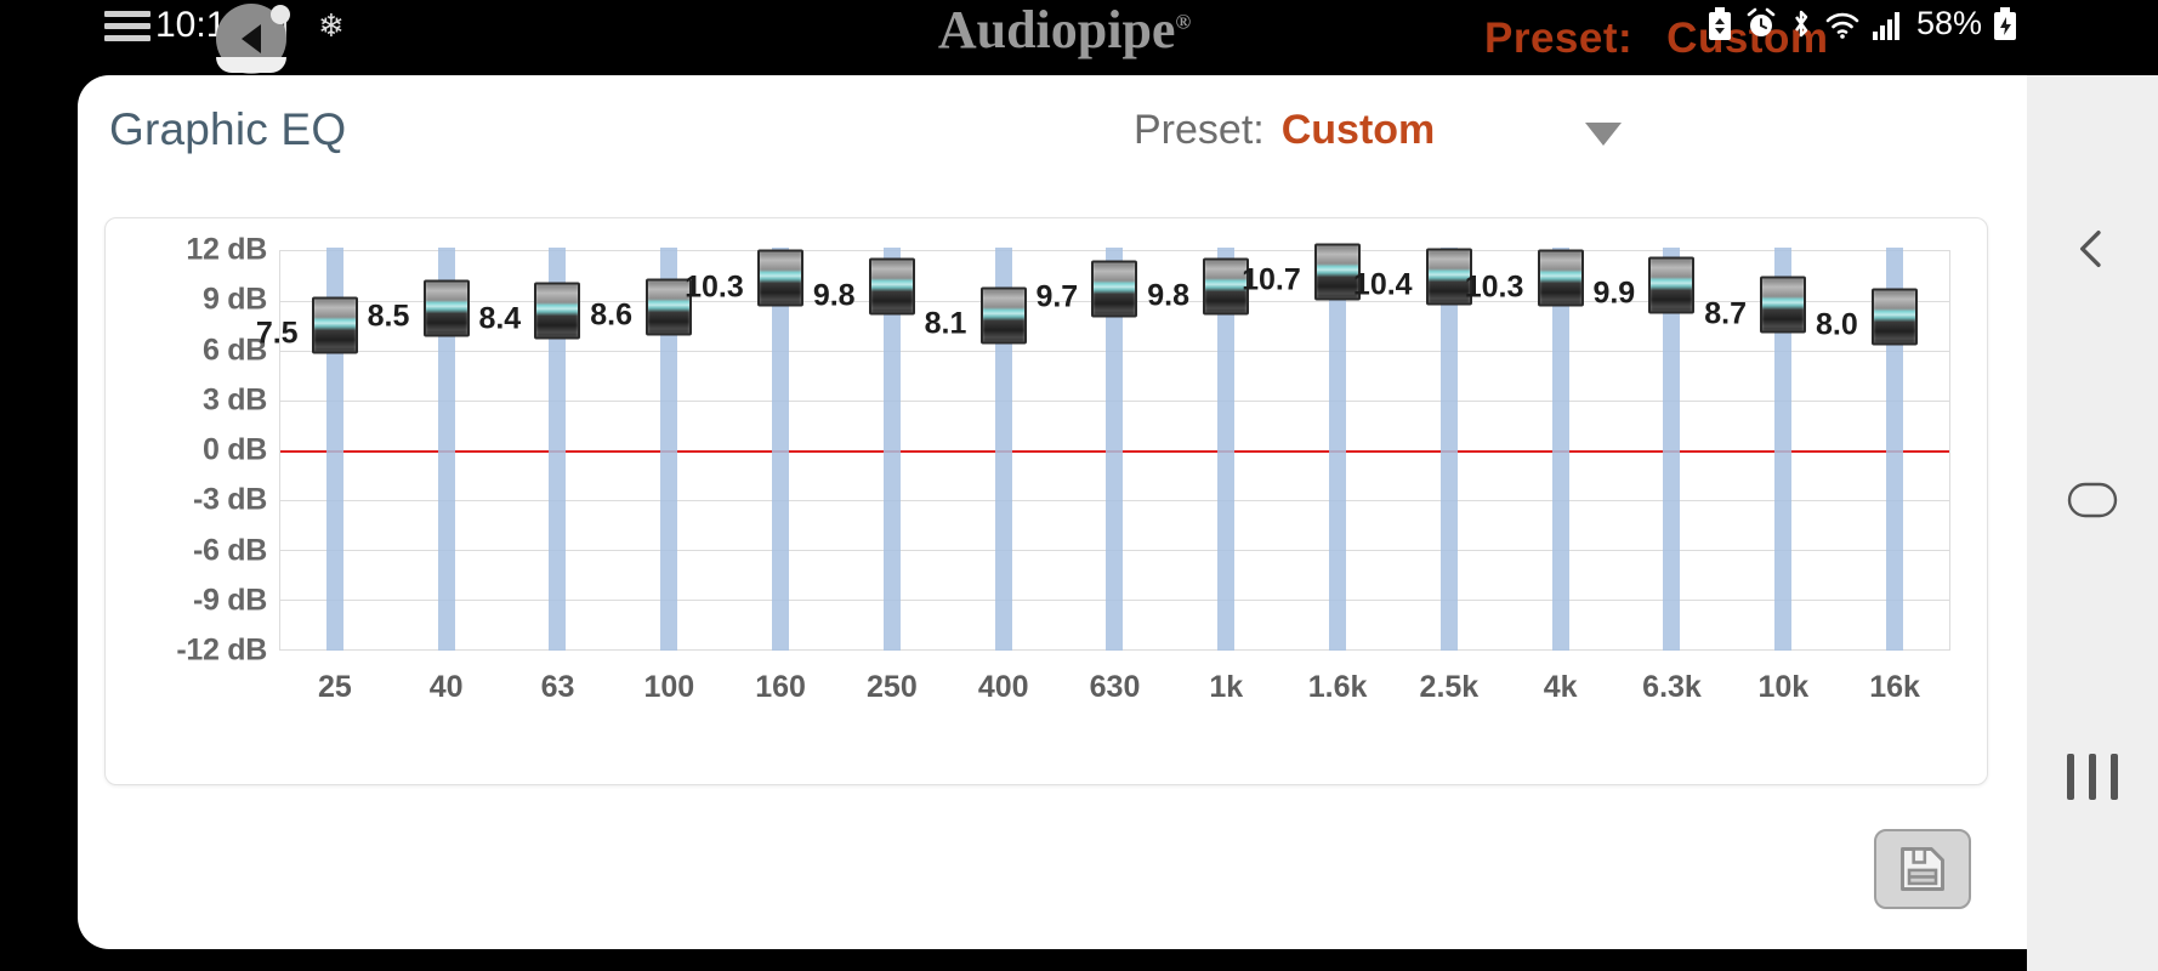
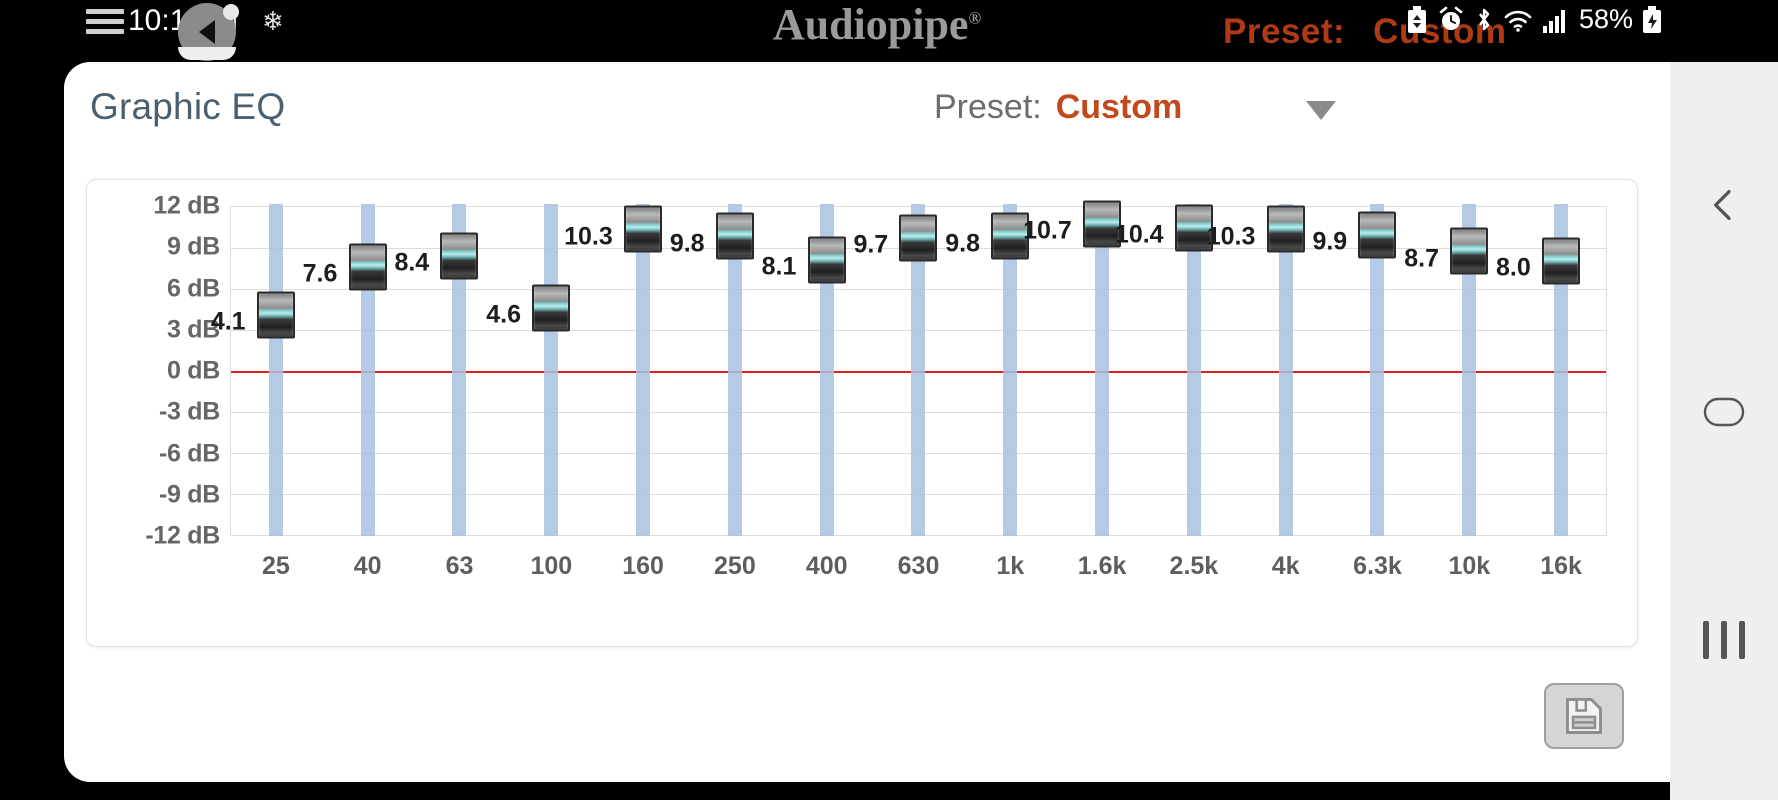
25: 7.5 -> 4.1
40: 8.5 -> 7.6
100: 8.6 -> 4.6
